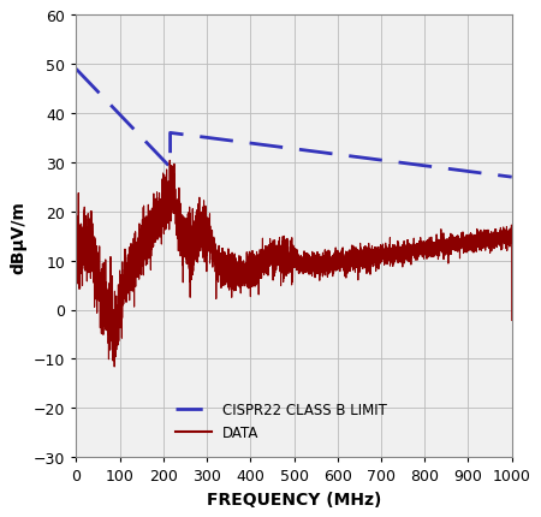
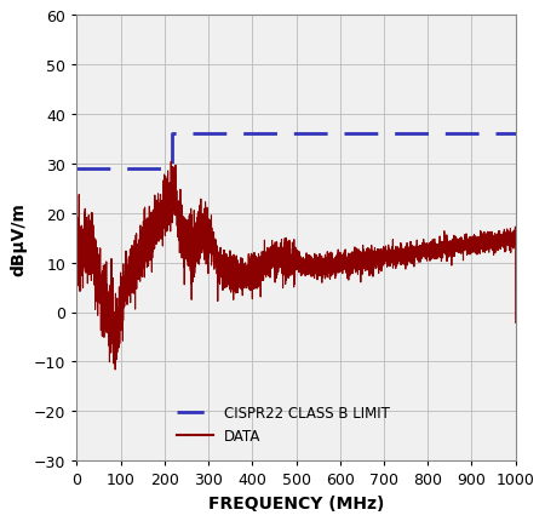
CISPR22 CLASS B LIMIT/0: 49 -> 29
CISPR22 CLASS B LIMIT/1000: 27 -> 36
